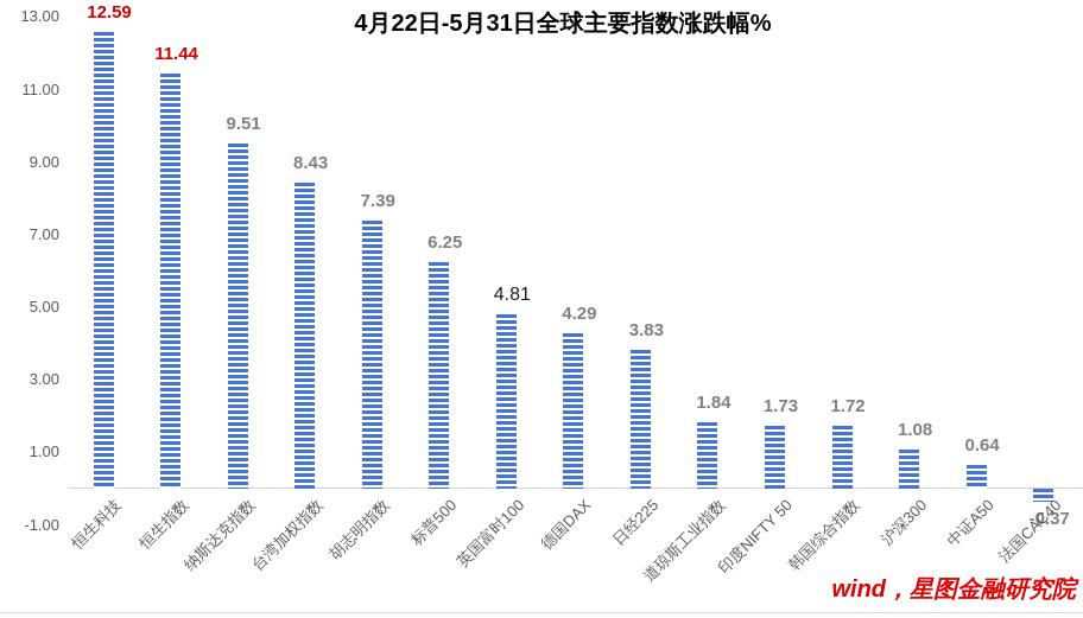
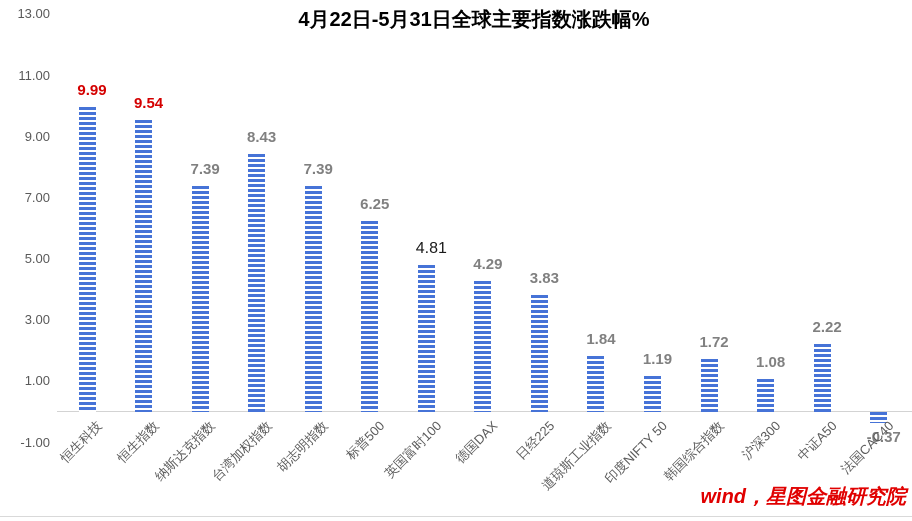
恒生科技: 12.59 -> 9.99
恒生指数: 11.44 -> 9.54
纳斯达克指数: 9.51 -> 7.39
印度NIFTY 50: 1.73 -> 1.19
中证A50: 0.64 -> 2.22
